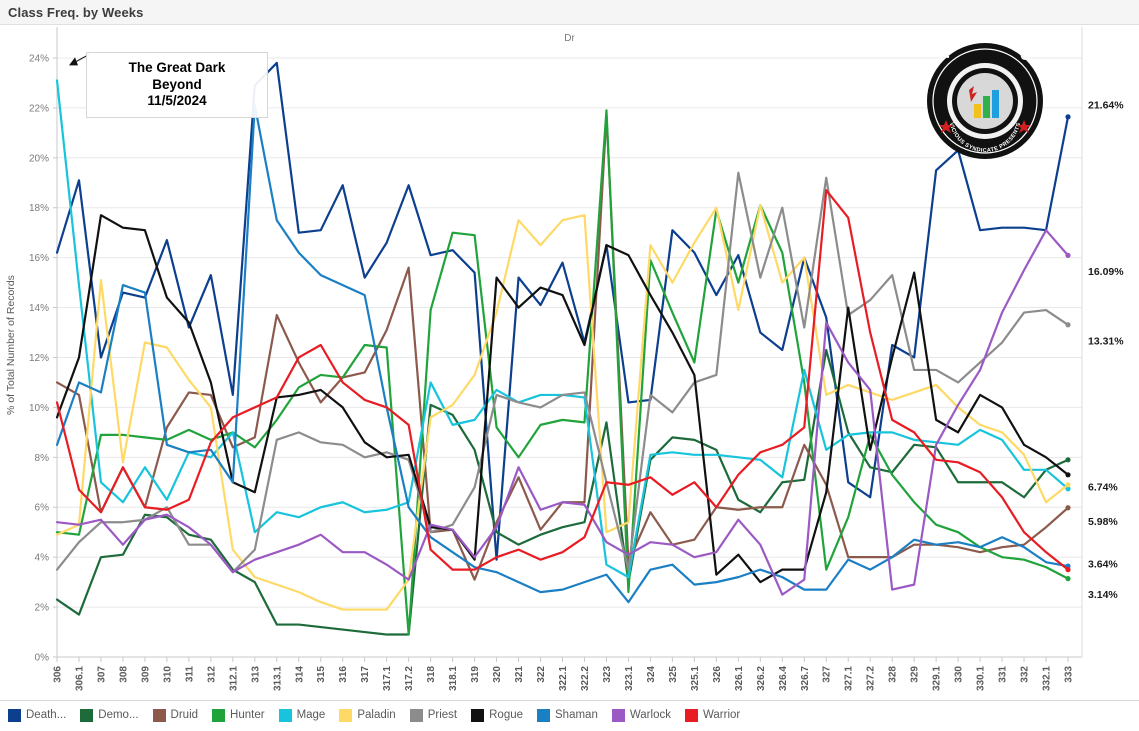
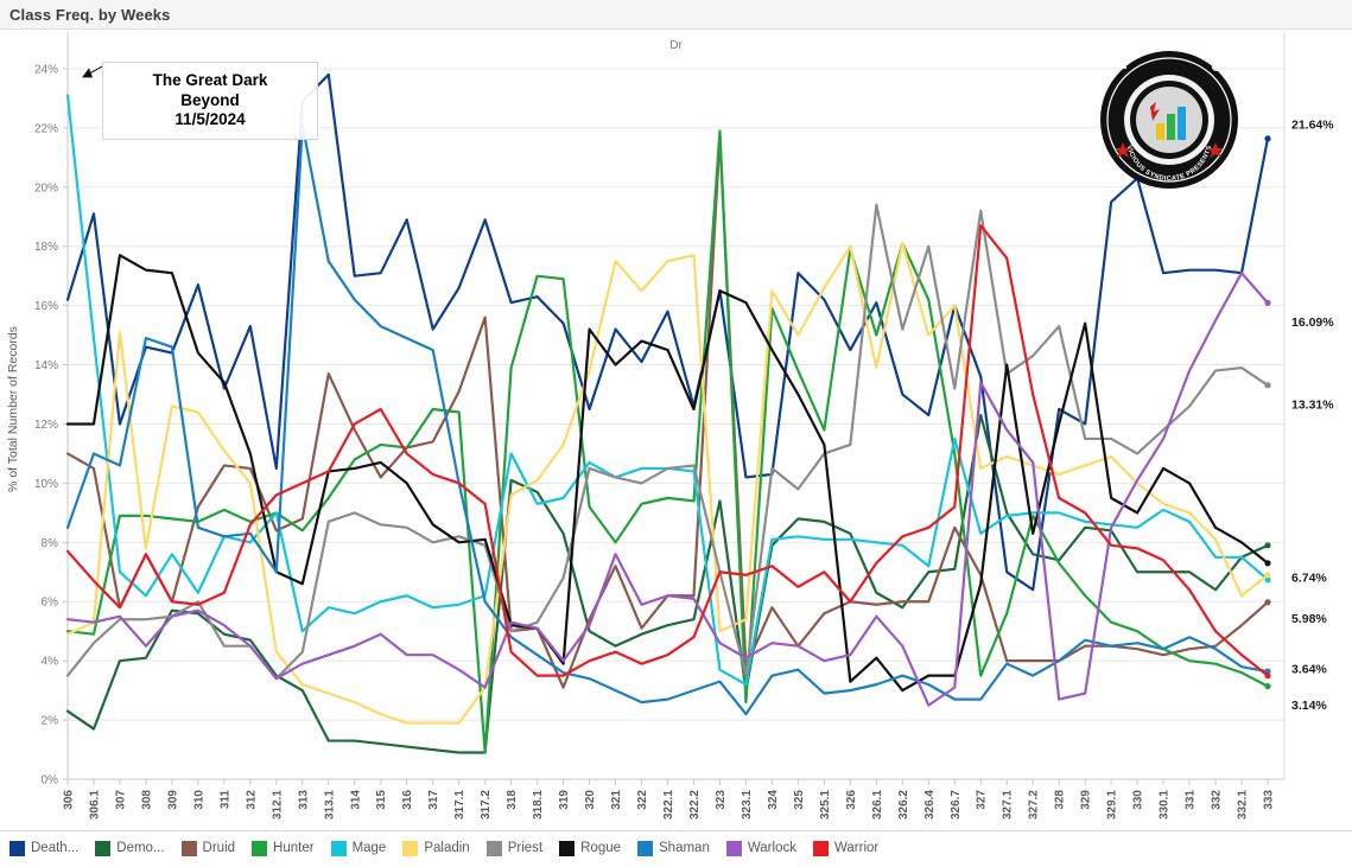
Rogue/306: 9.6% -> 12.0%
Warrior/306: 10.2% -> 7.7%
Death.../320: 3.9% -> 12.5%
Druid/325.1: 4.7% -> 5.6%
